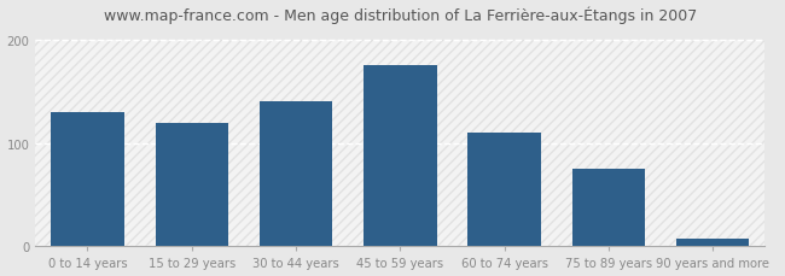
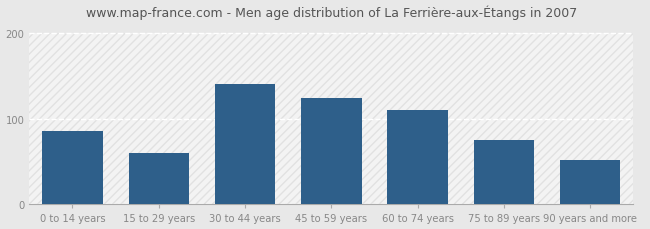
0 to 14 years: 130 -> 86
15 to 29 years: 120 -> 60
45 to 59 years: 175 -> 124
90 years and more: 8 -> 52
